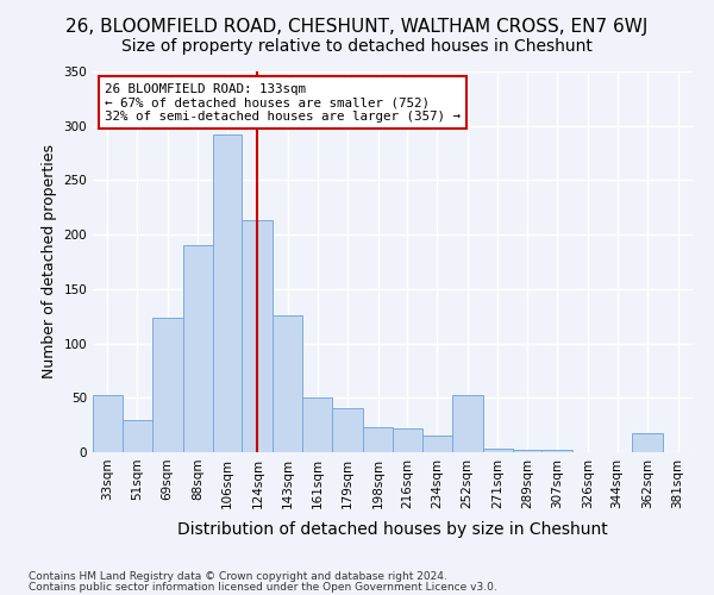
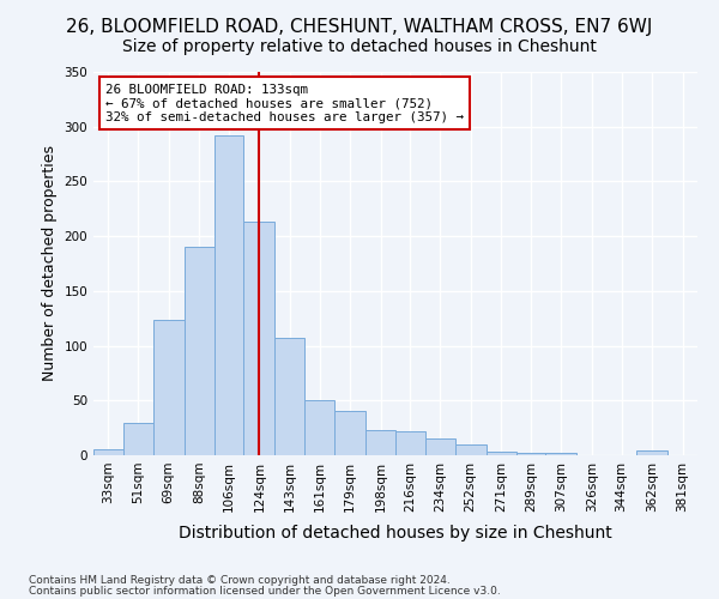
33sqm: 52 -> 5
143sqm: 126 -> 107
252sqm: 52 -> 10
362sqm: 18 -> 4
